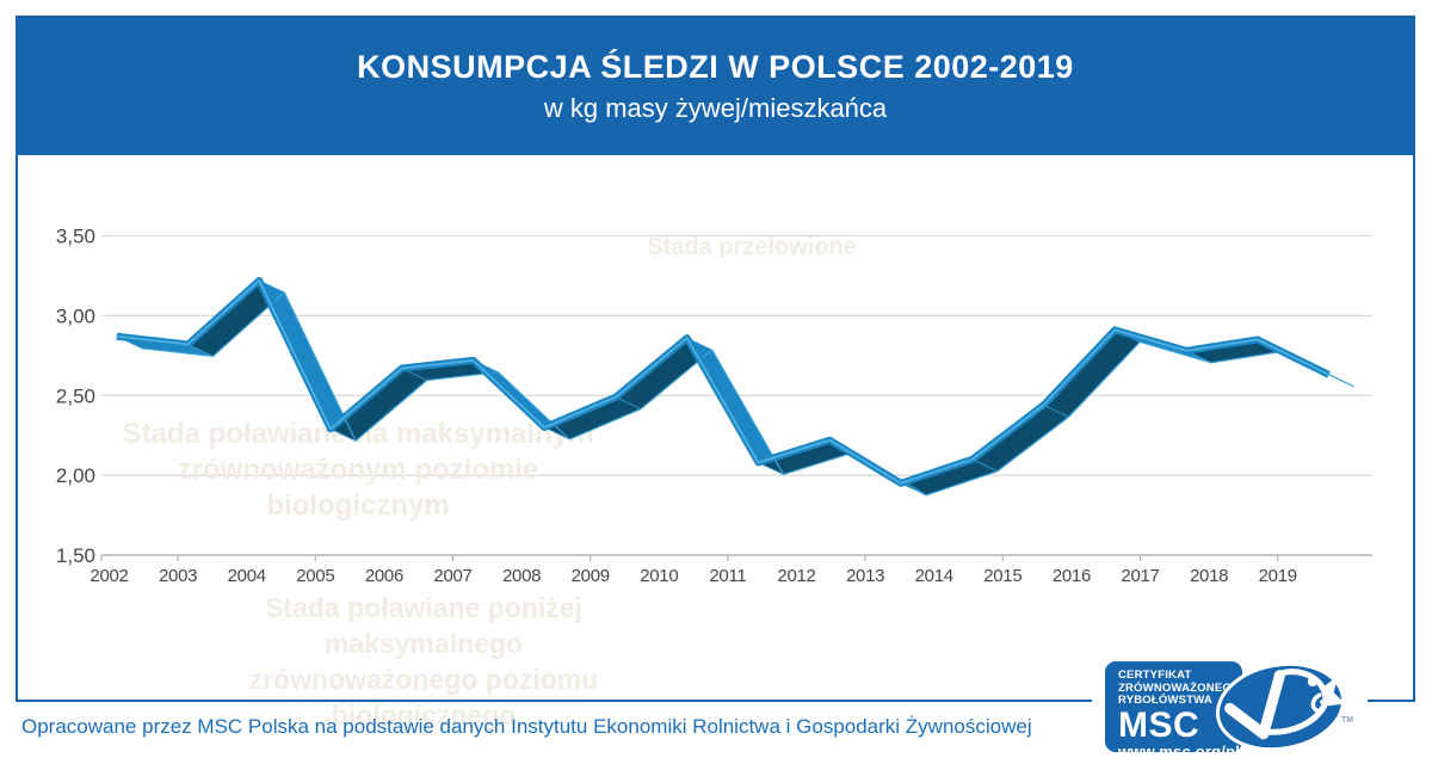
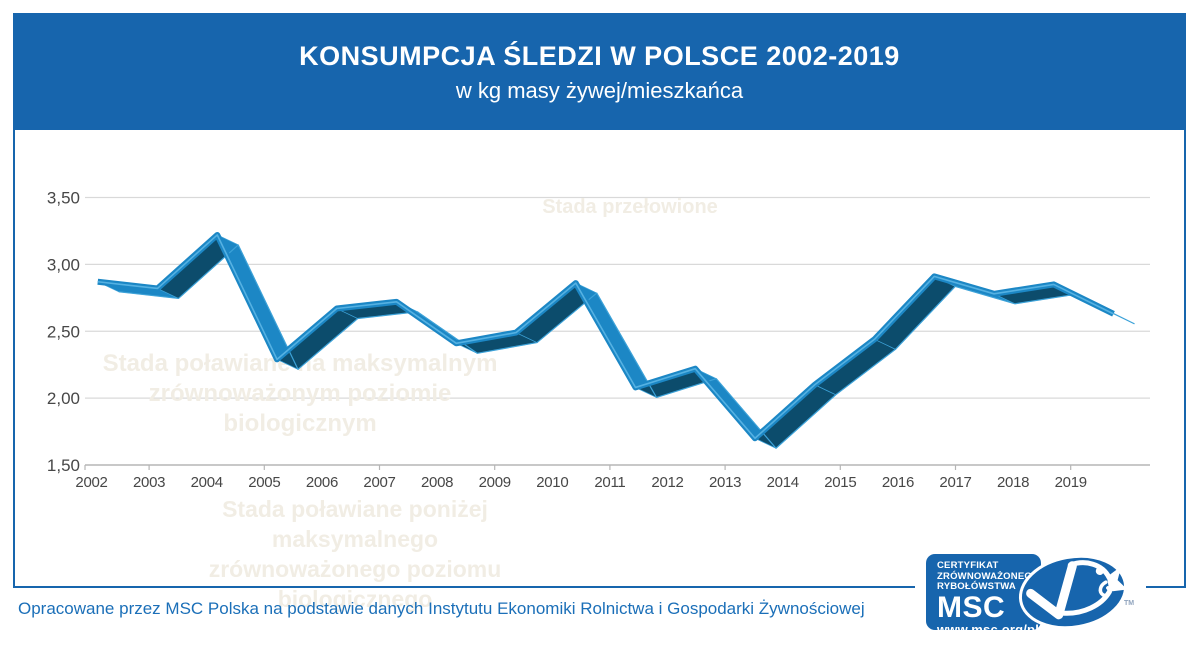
2008: 2,30 -> 2,41
2013: 1,95 -> 1,70
